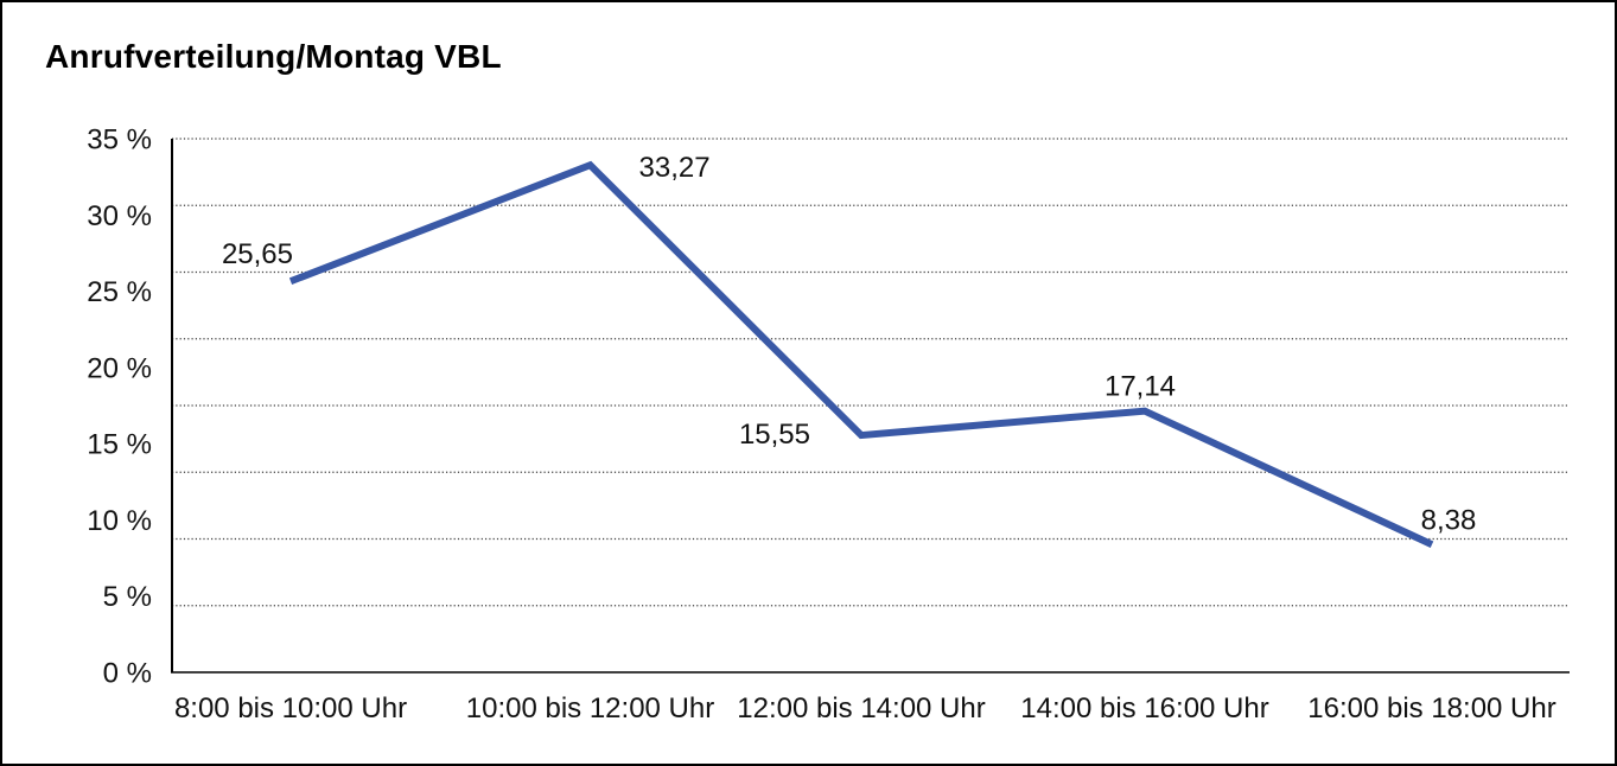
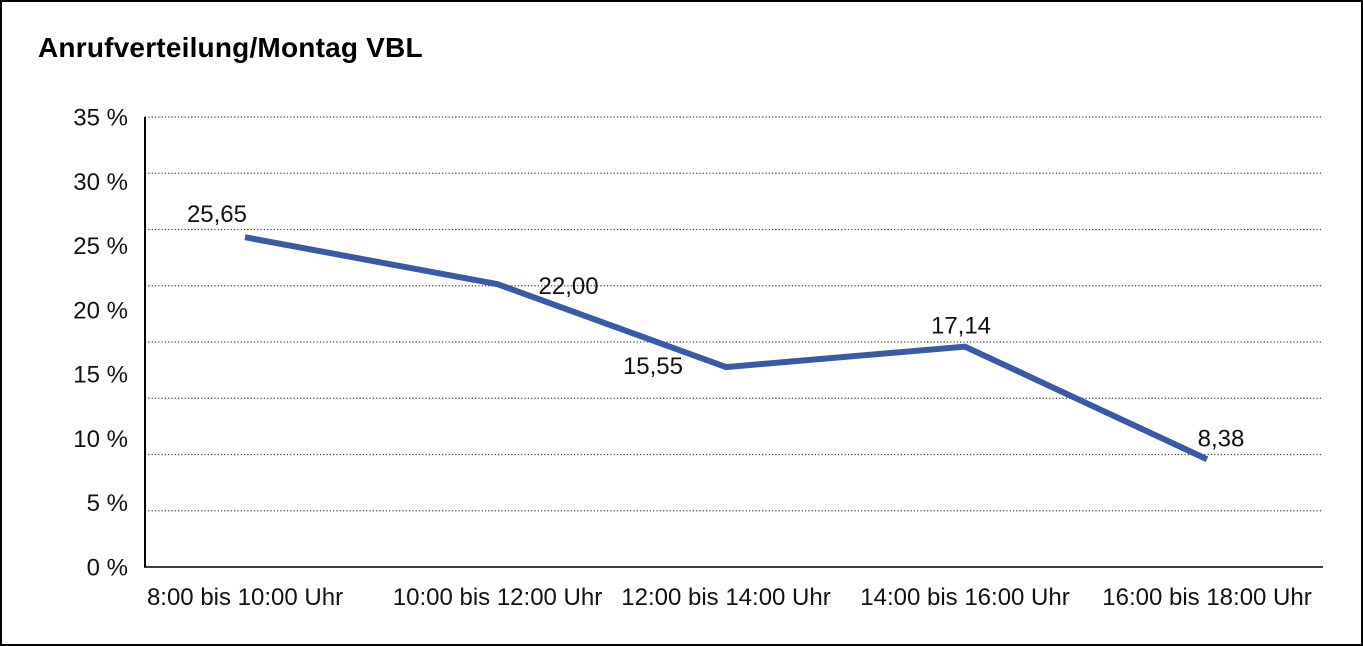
10:00 bis 12:00 Uhr: 33,27 -> 22,00
